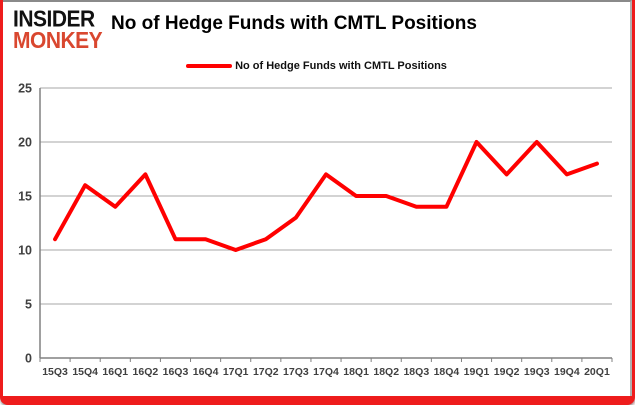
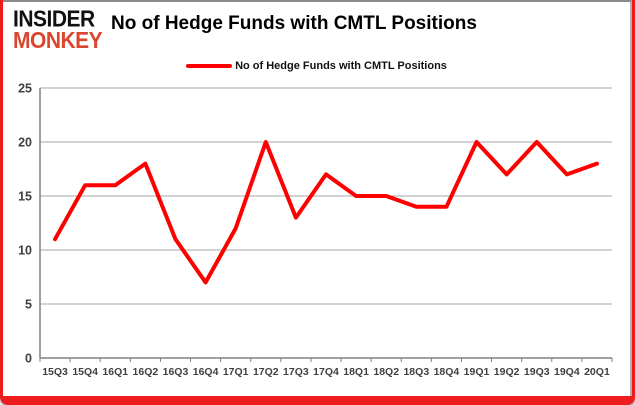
16Q1: 14 -> 16
16Q2: 17 -> 18
16Q4: 11 -> 7
17Q1: 10 -> 12
17Q2: 11 -> 20
